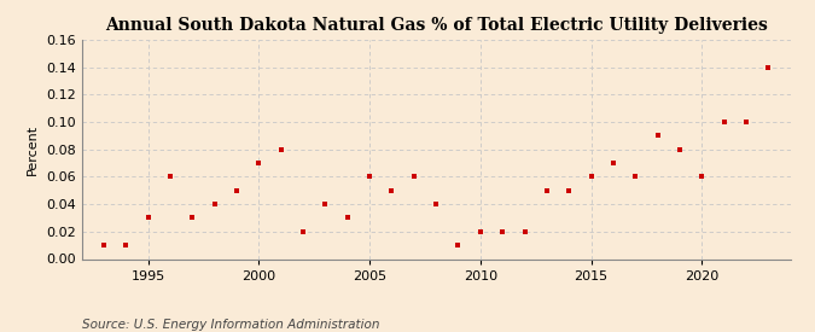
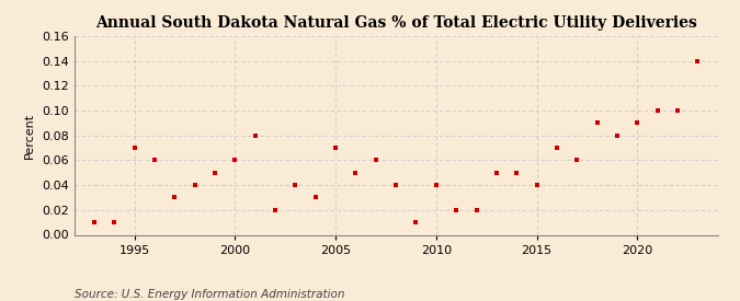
1995: 0.03 -> 0.07
2000: 0.07 -> 0.06
2005: 0.06 -> 0.07
2010: 0.02 -> 0.04
2015: 0.06 -> 0.04
2020: 0.06 -> 0.09
